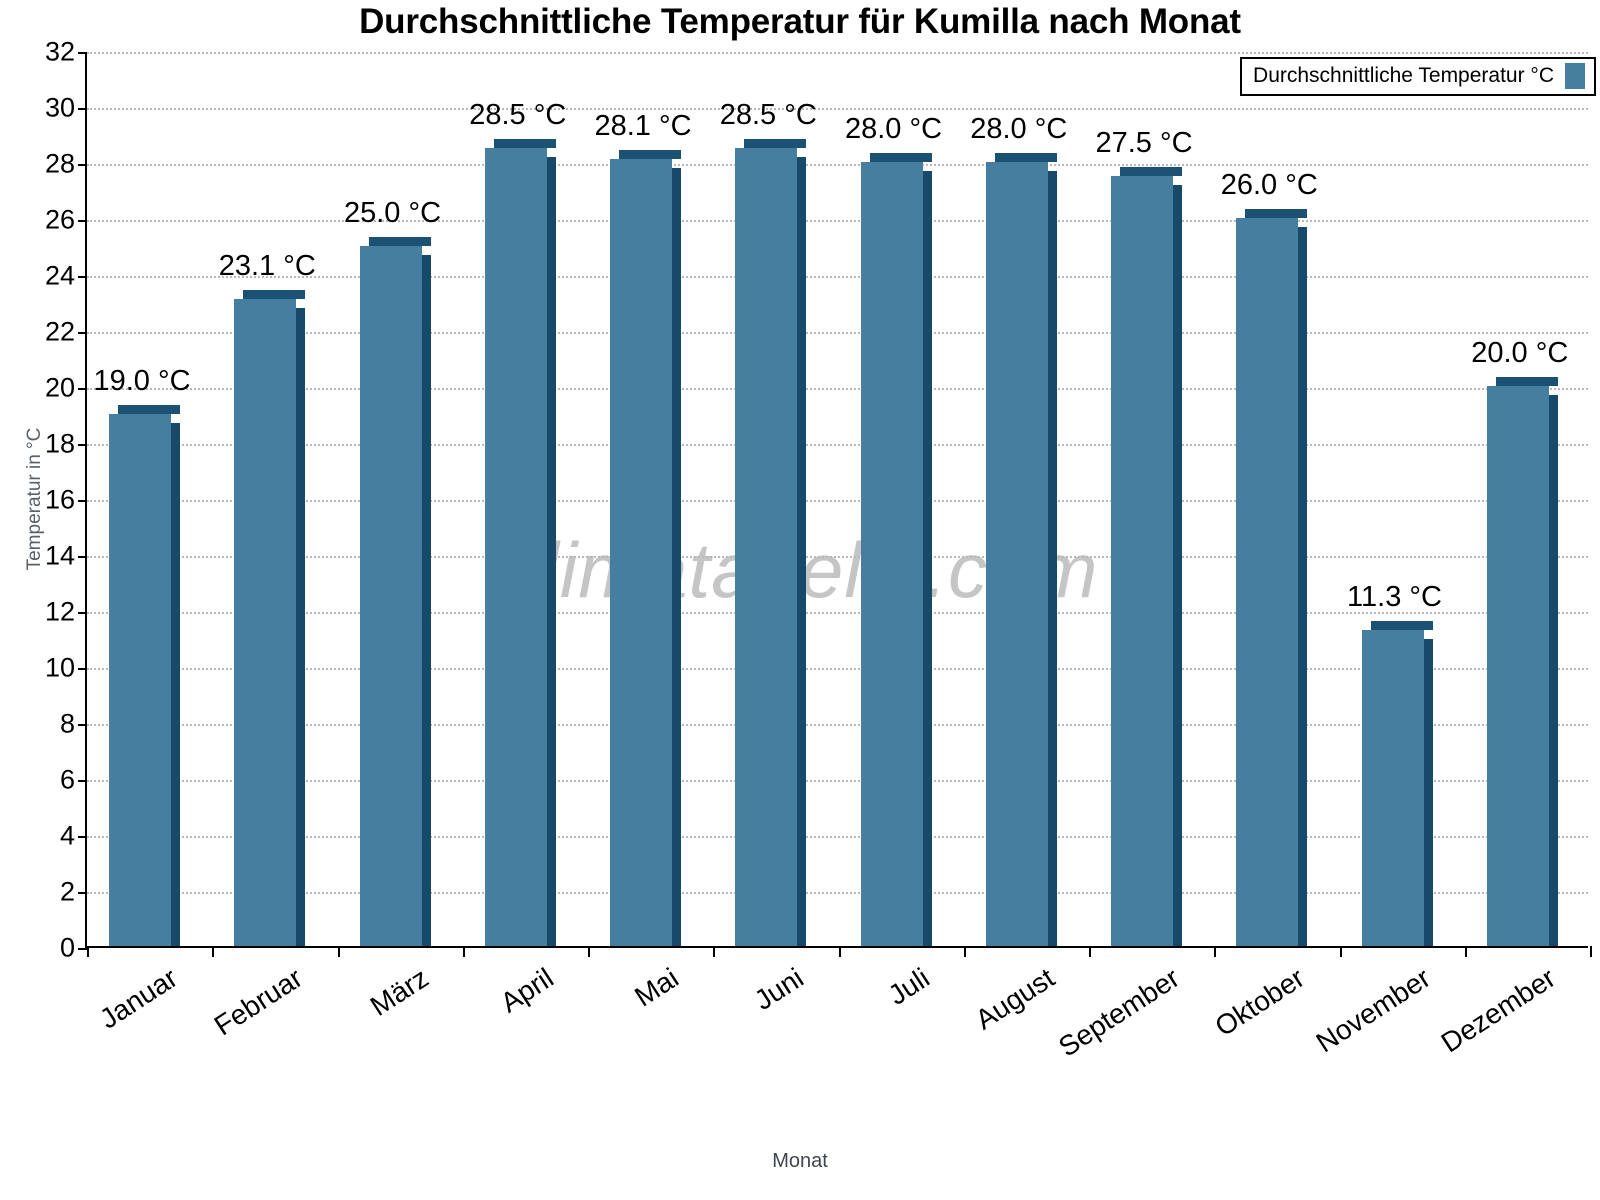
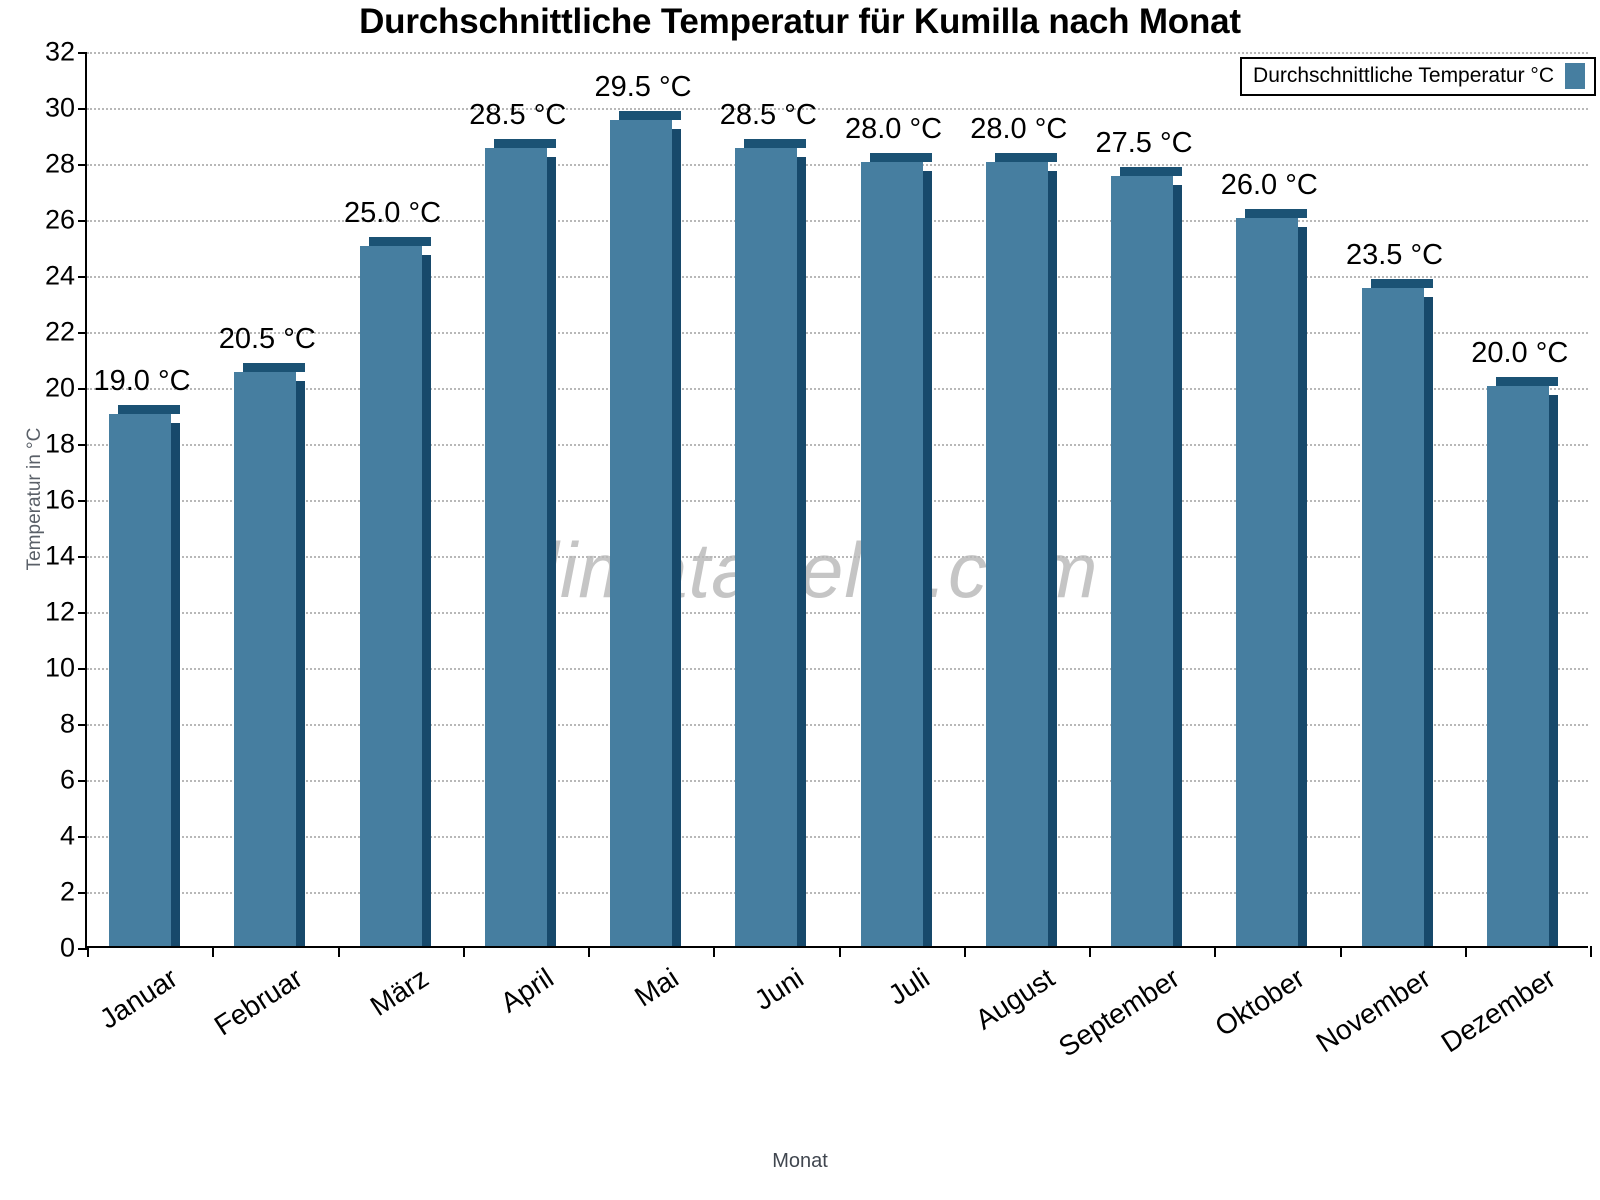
Februar: 23.1 -> 20.5
Mai: 28.1 -> 29.5
November: 11.3 -> 23.5
